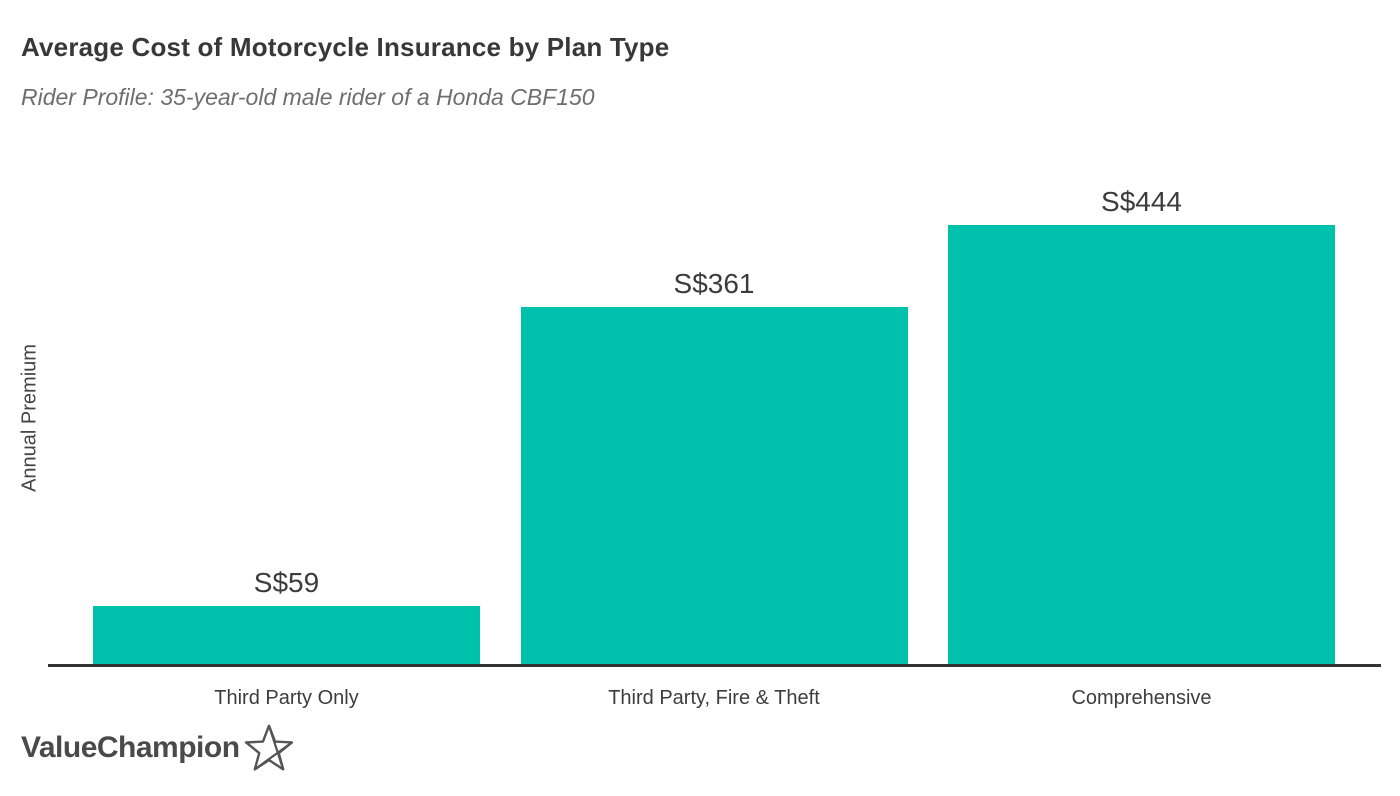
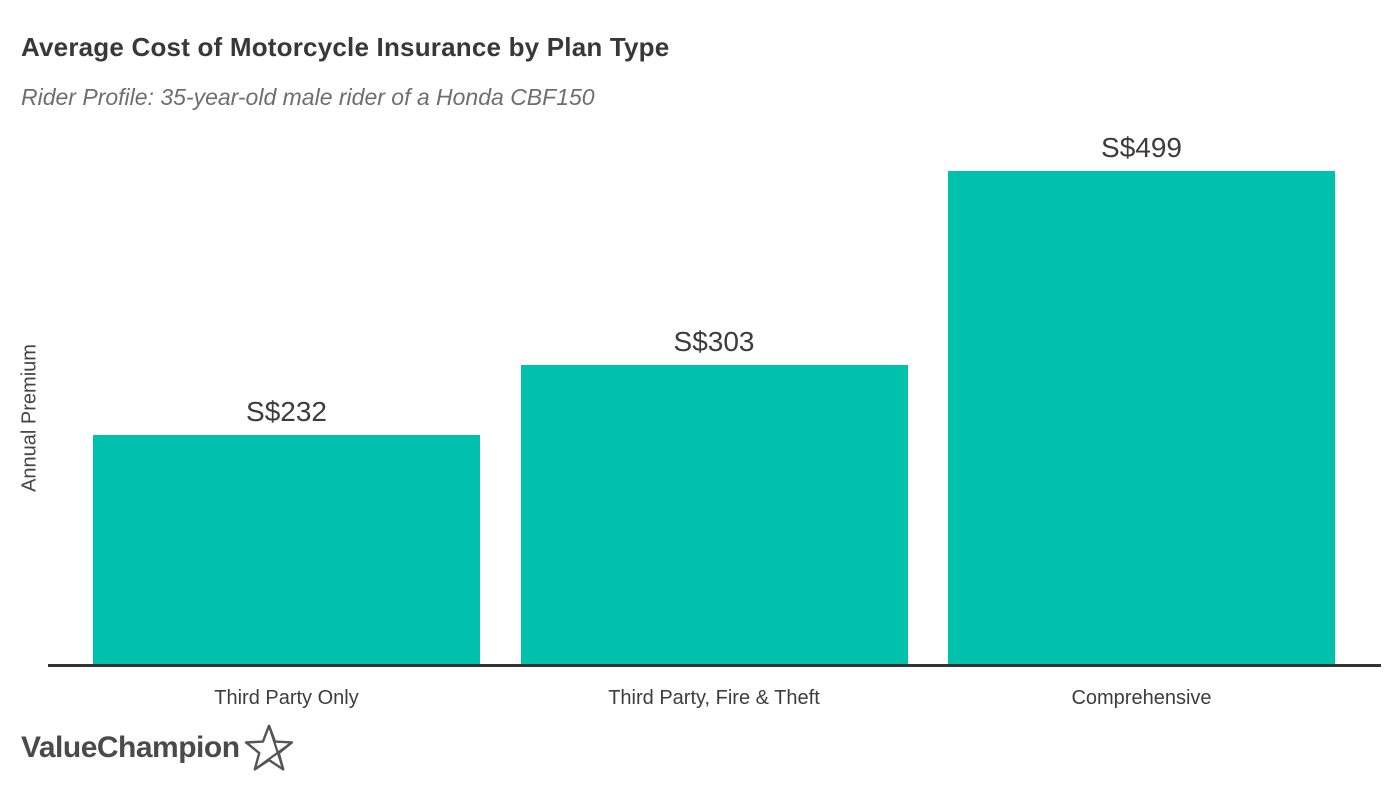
Third Party Only: 59 -> 232
Third Party, Fire & Theft: 361 -> 303
Comprehensive: 444 -> 499
